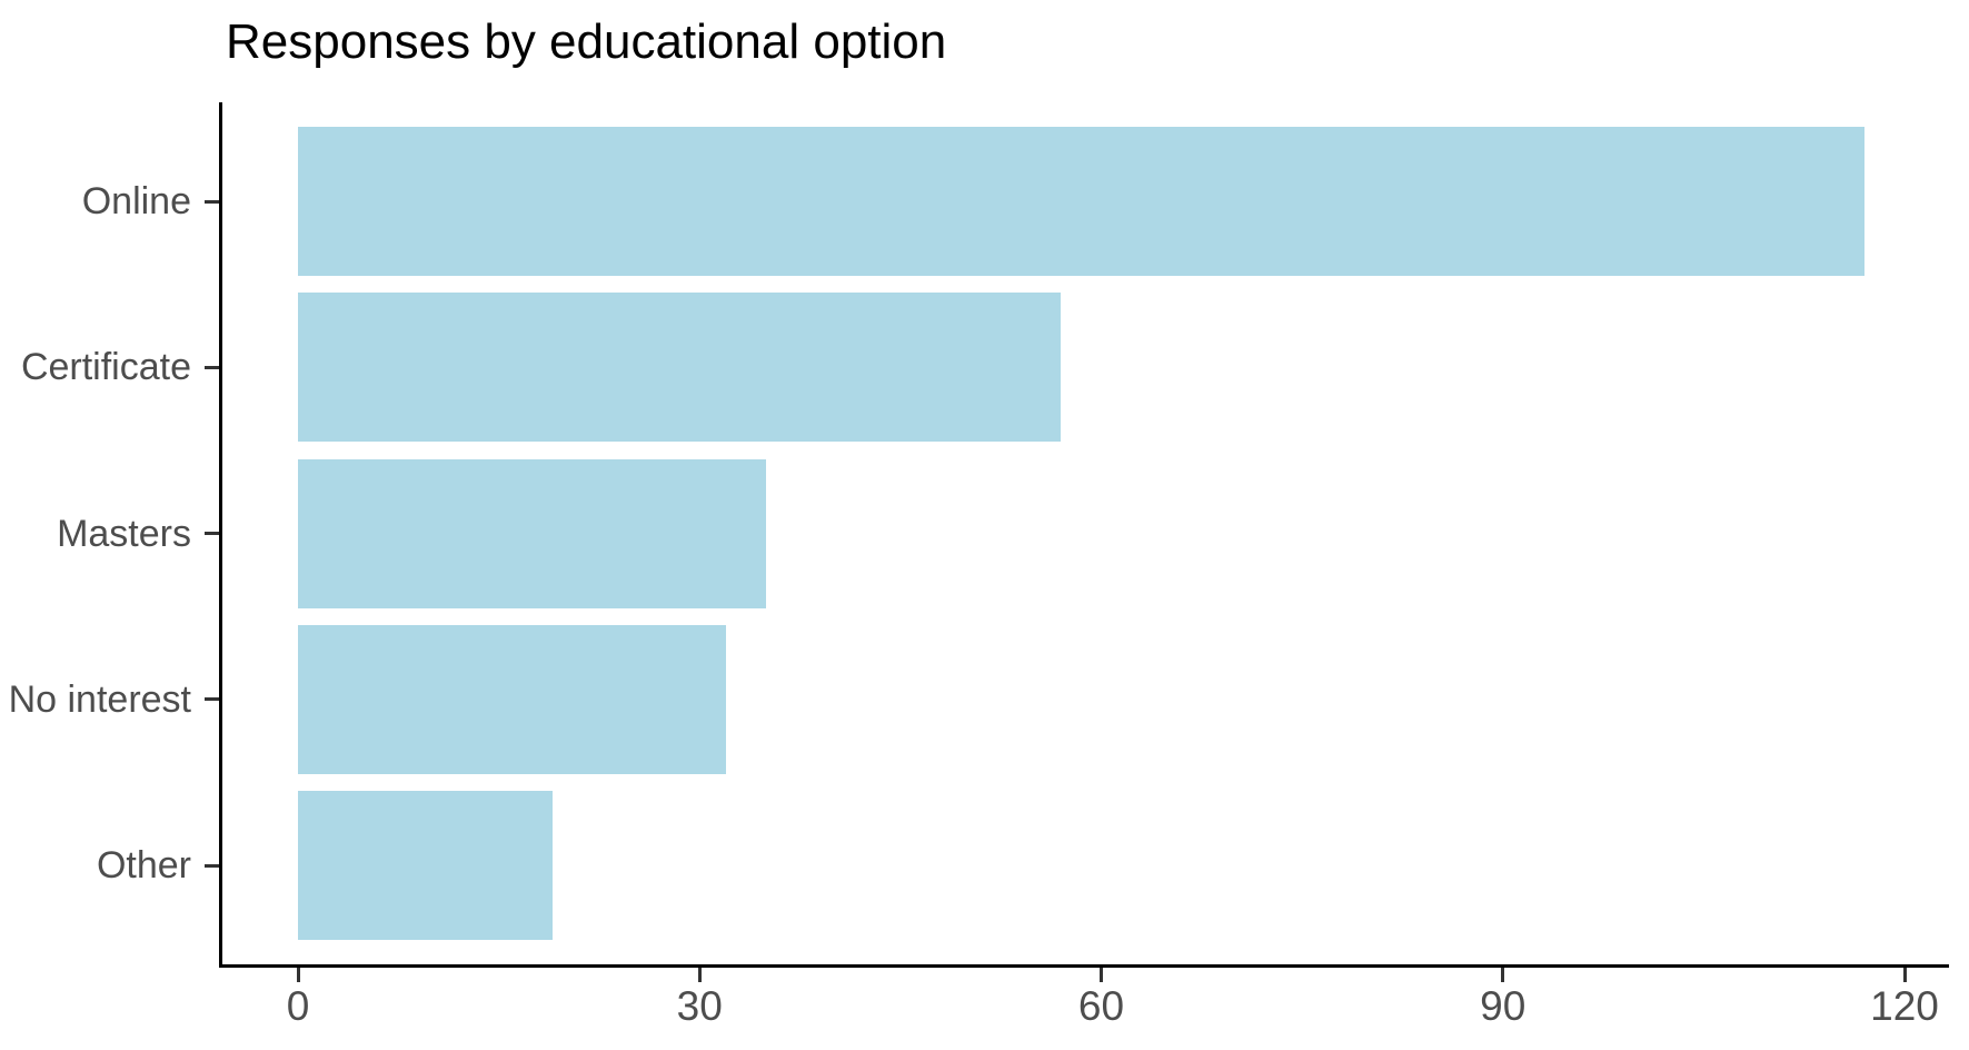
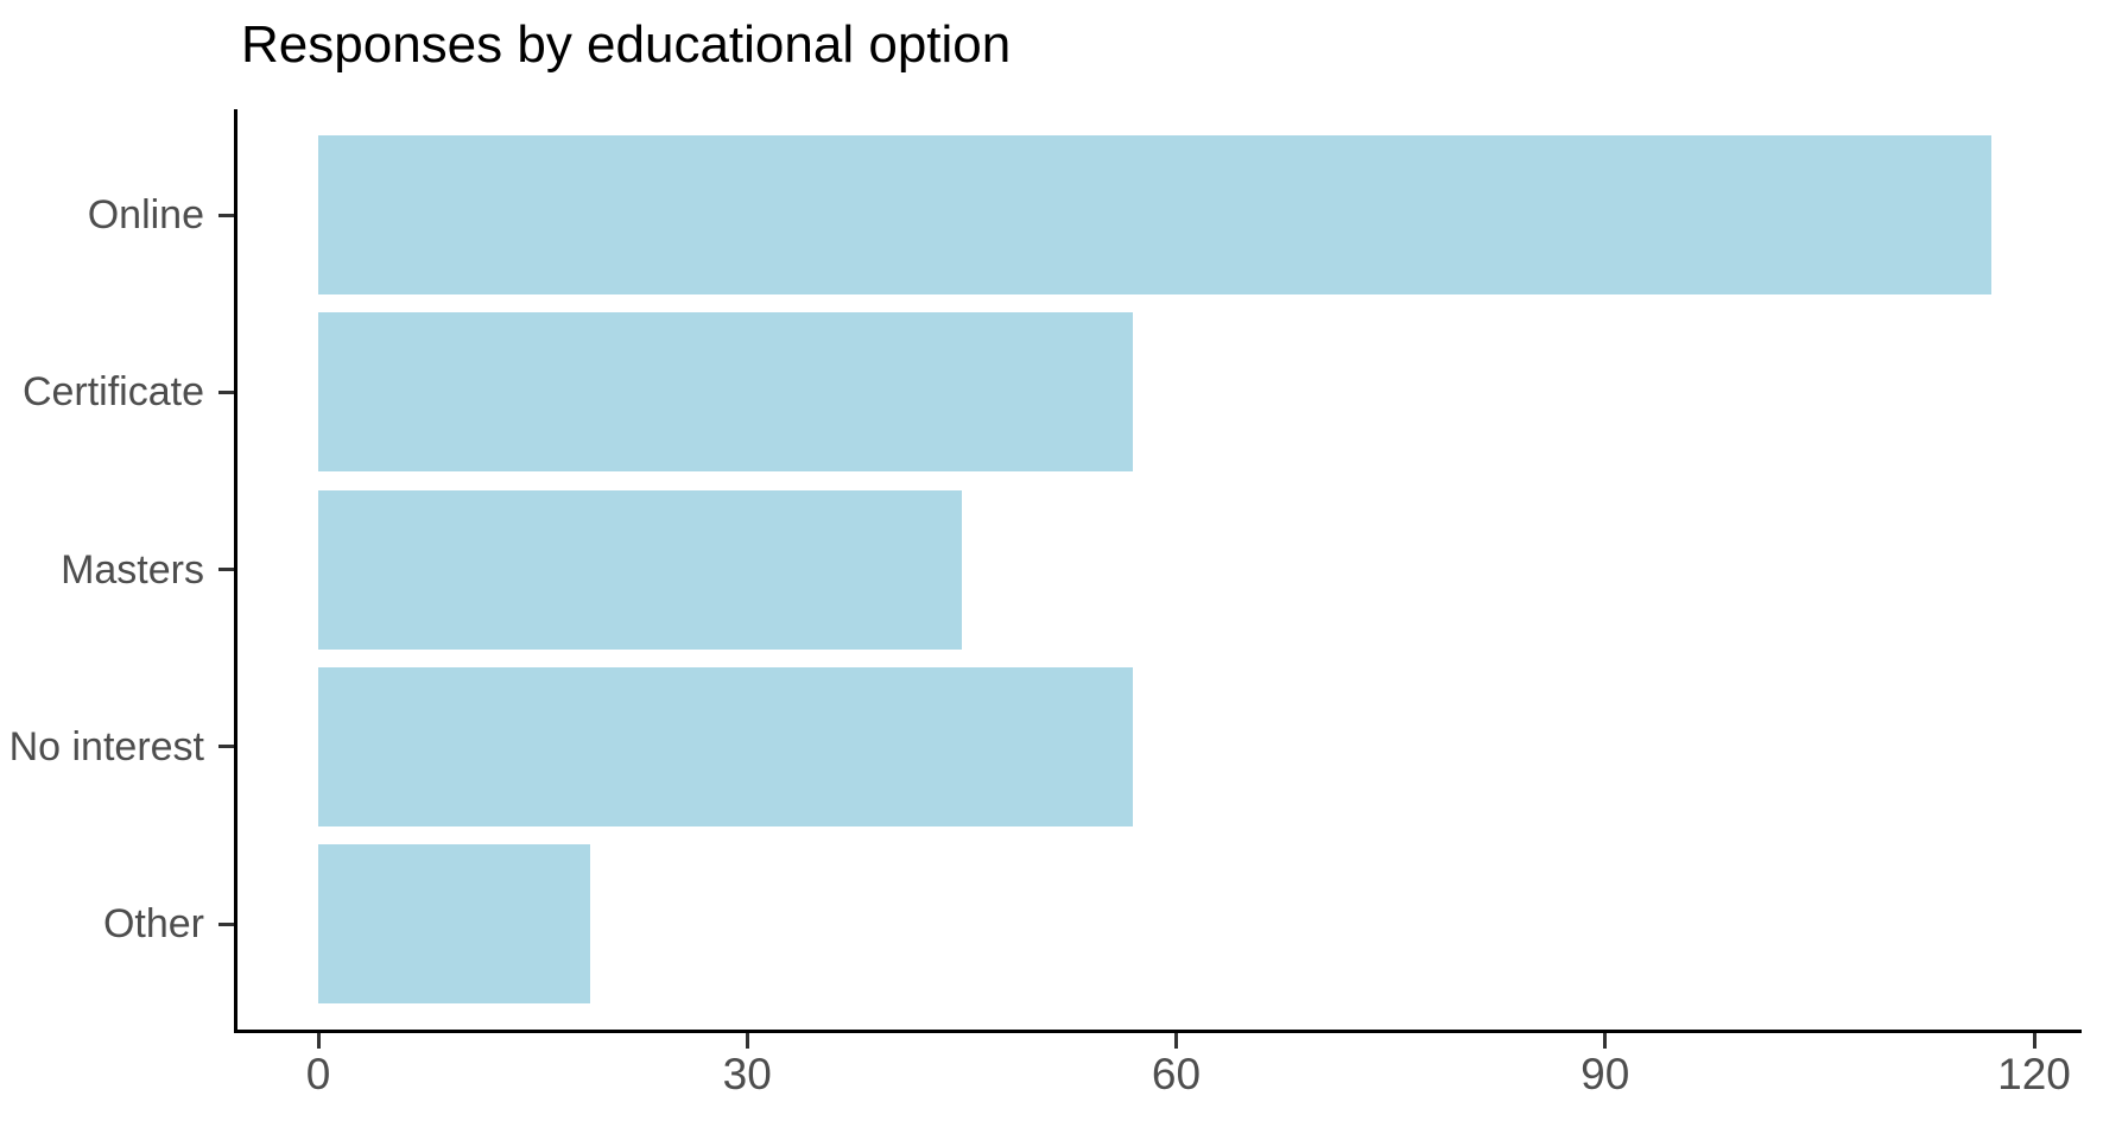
Masters: 35 -> 45
No interest: 32 -> 57
